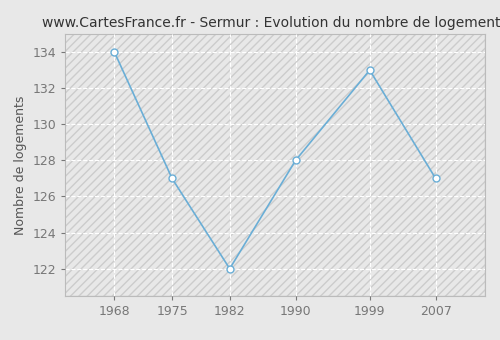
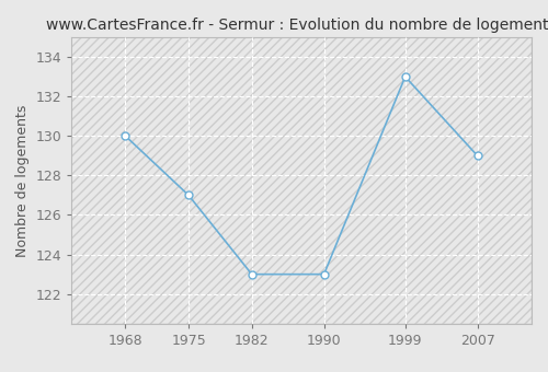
1968: 134 -> 130
1982: 122 -> 123
1990: 128 -> 123
2007: 127 -> 129
